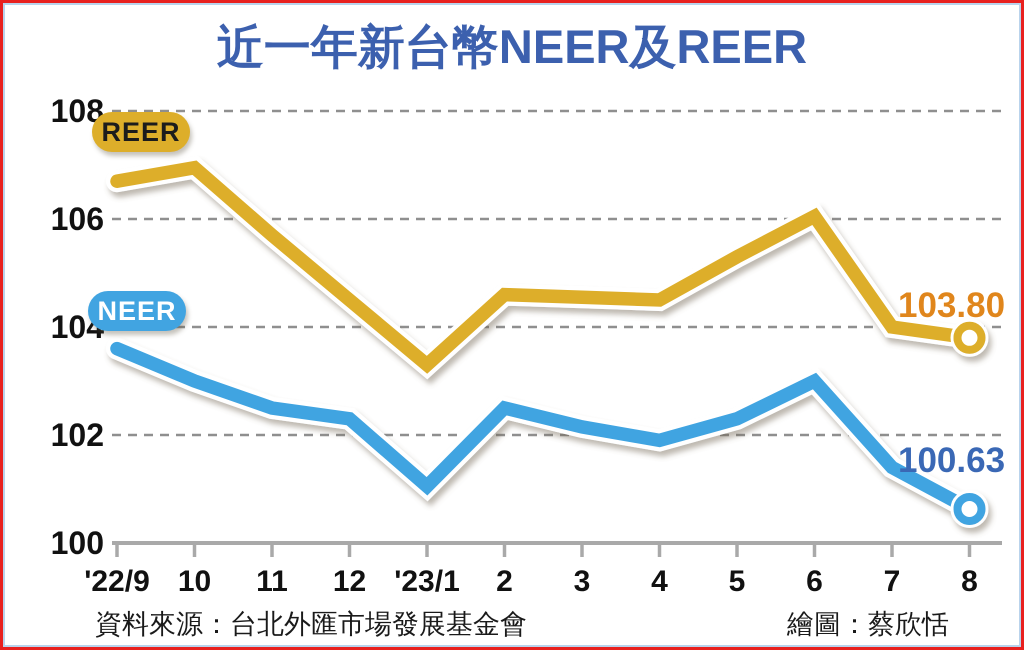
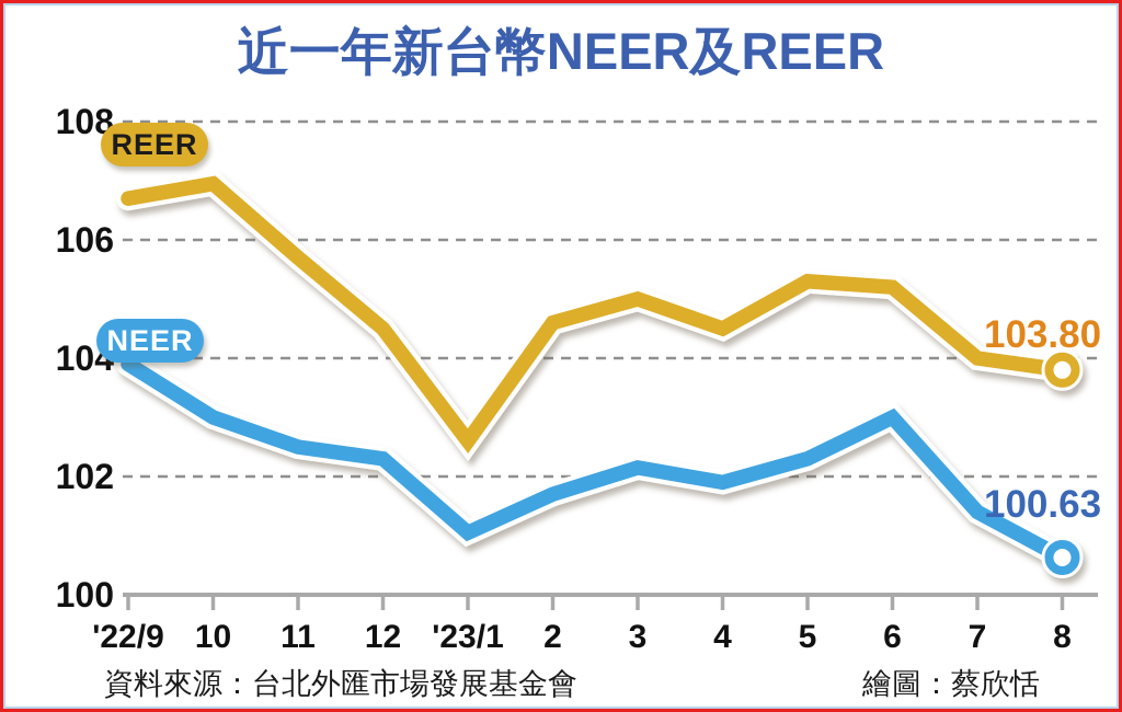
NEER/'22/9: 103.6 -> 103.9
REER/'23/1: 103.3 -> 102.6
NEER/2: 102.5 -> 101.7
REER/3: 104.5 -> 105.0
REER/6: 106.0 -> 105.2
